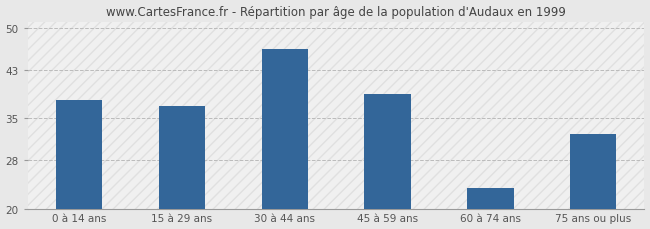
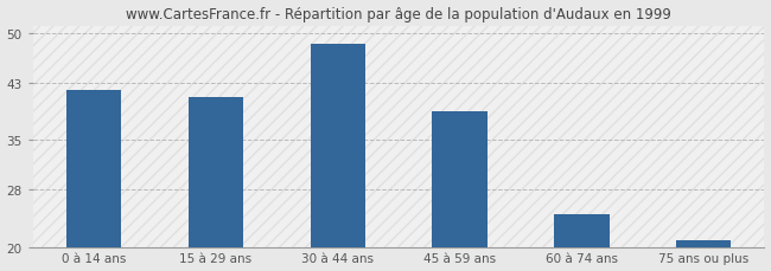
0 à 14 ans: 38.0 -> 42.0
15 à 29 ans: 37.0 -> 41.0
30 à 44 ans: 46.4 -> 48.5
60 à 74 ans: 23.4 -> 24.5
75 ans ou plus: 32.4 -> 21.0
